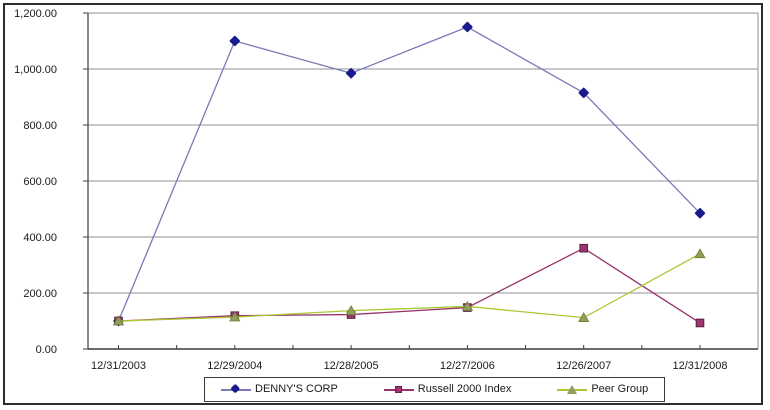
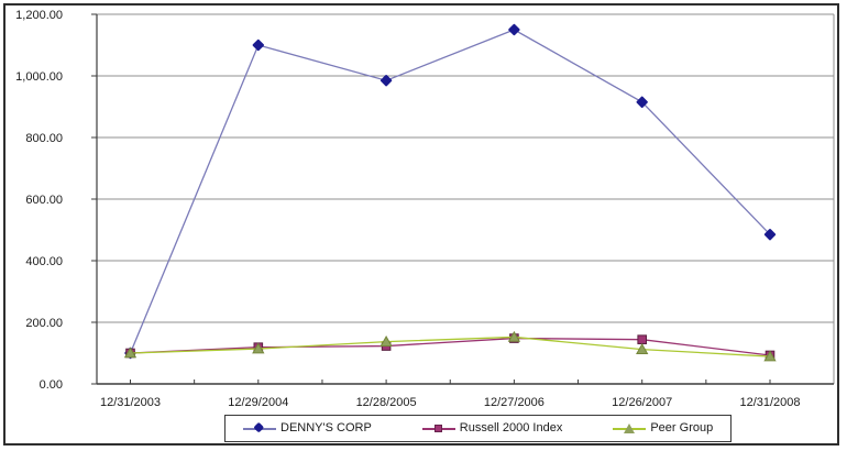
Russell 2000 Index/12/26/2007: 360 -> 140
Peer Group/12/31/2008: 340 -> 90
